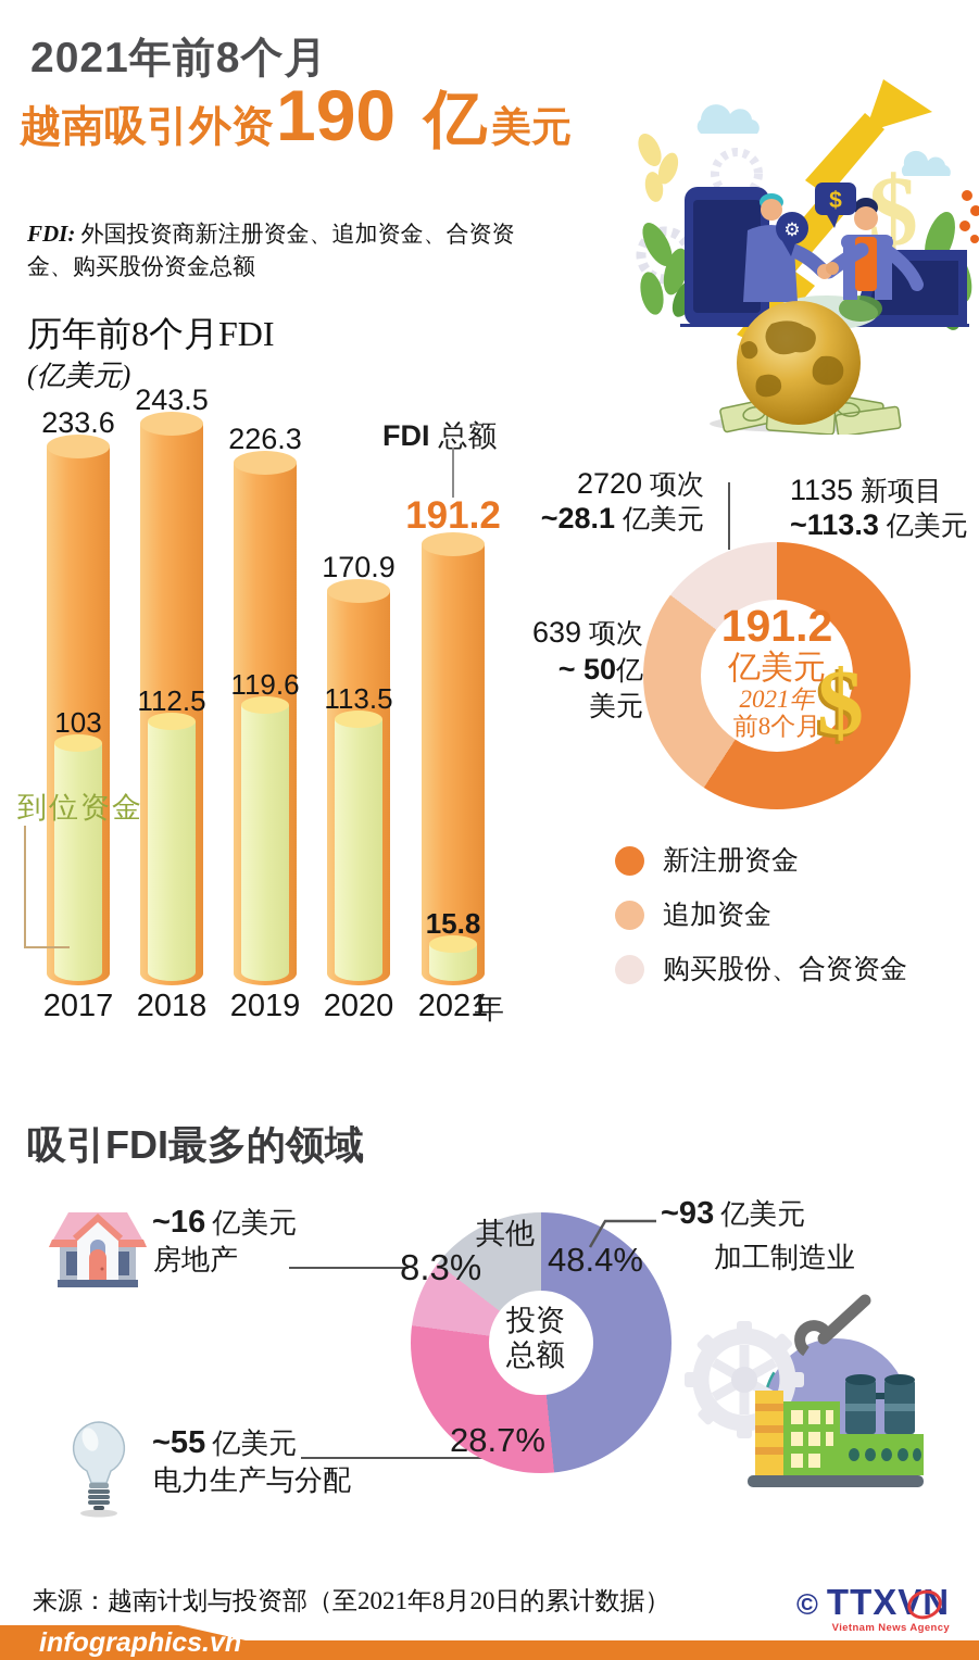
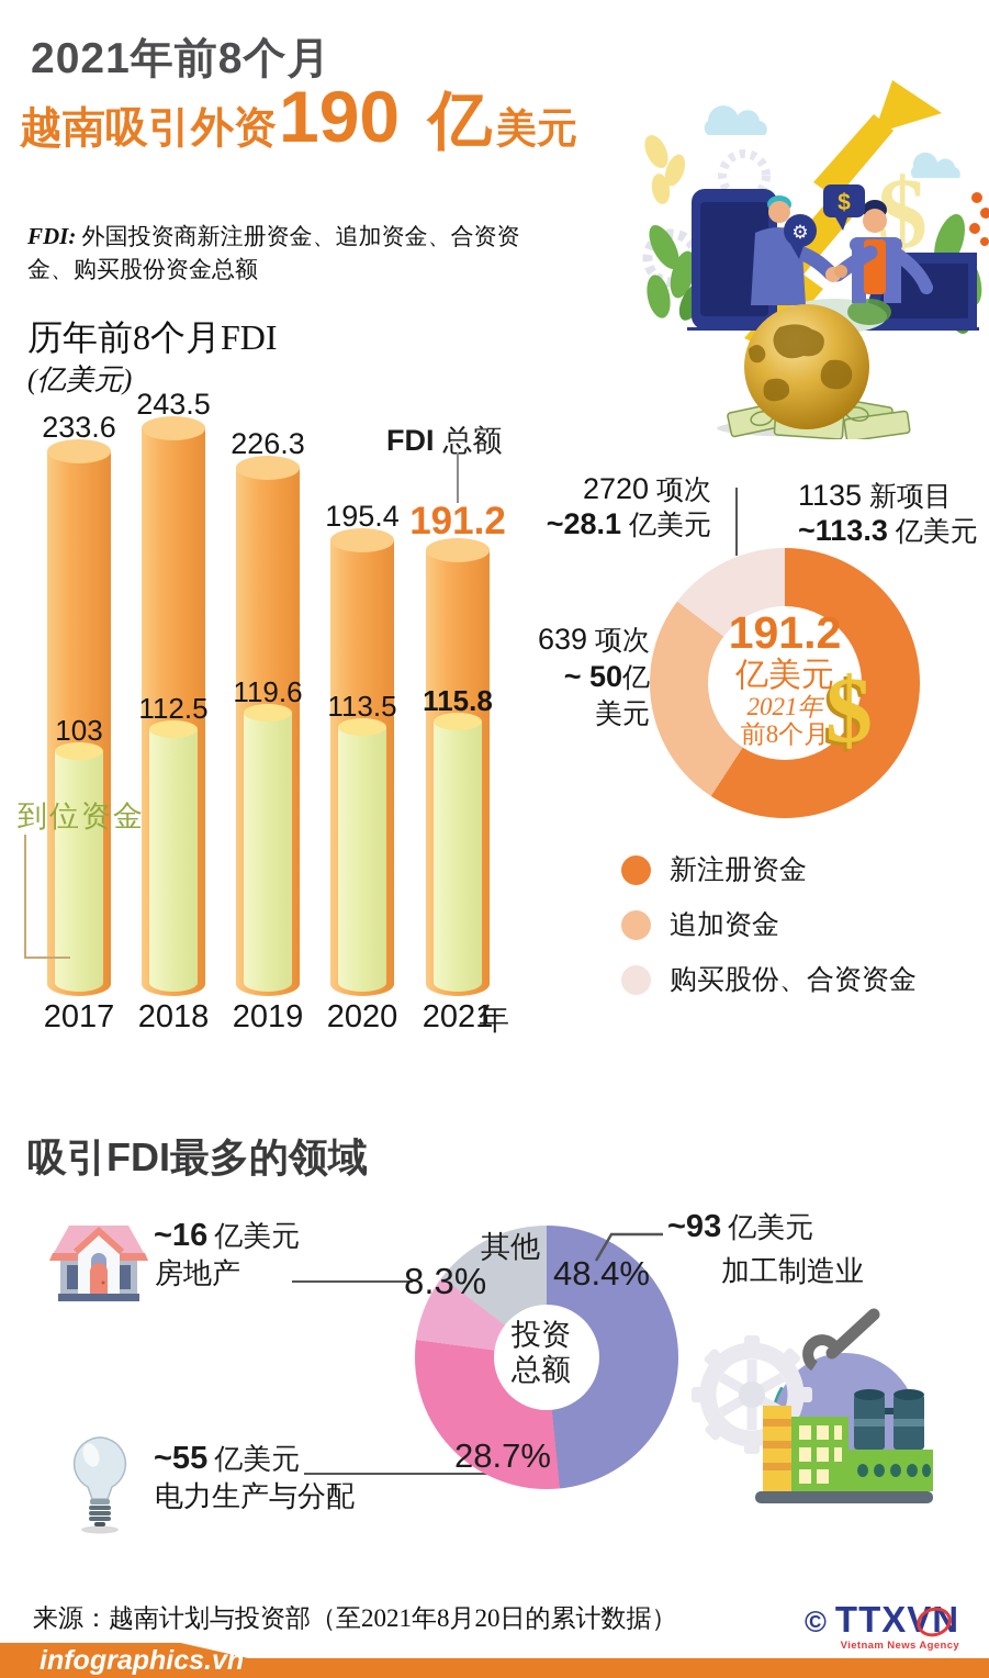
历年前8个月FDI/FDI 总额/2020: 170.9 -> 195.4
历年前8个月FDI/到位资金/2021: 15.8 -> 115.8
